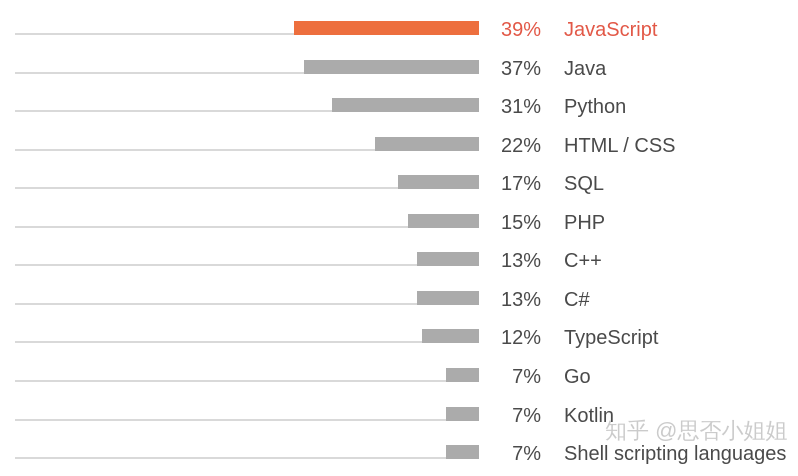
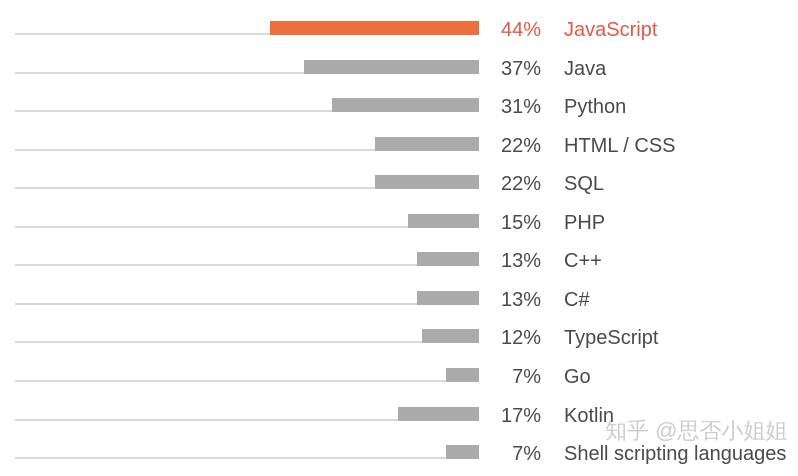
JavaScript: 39% -> 44%
SQL: 17% -> 22%
Kotlin: 7% -> 17%
